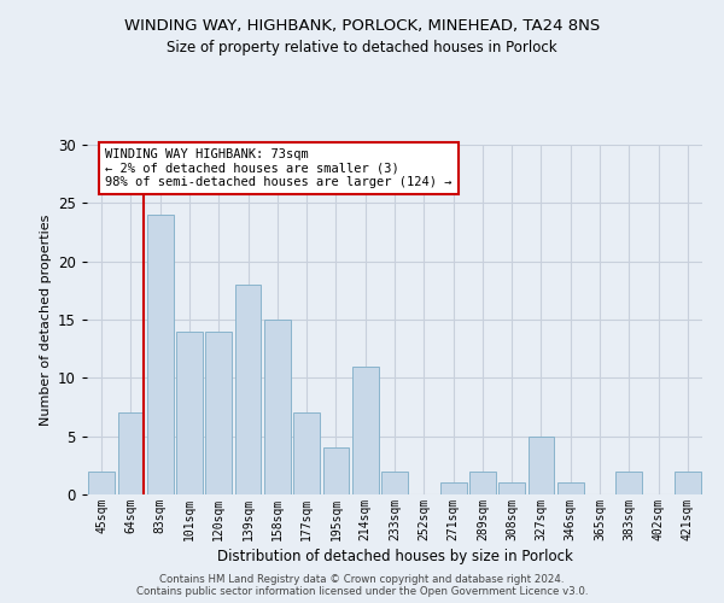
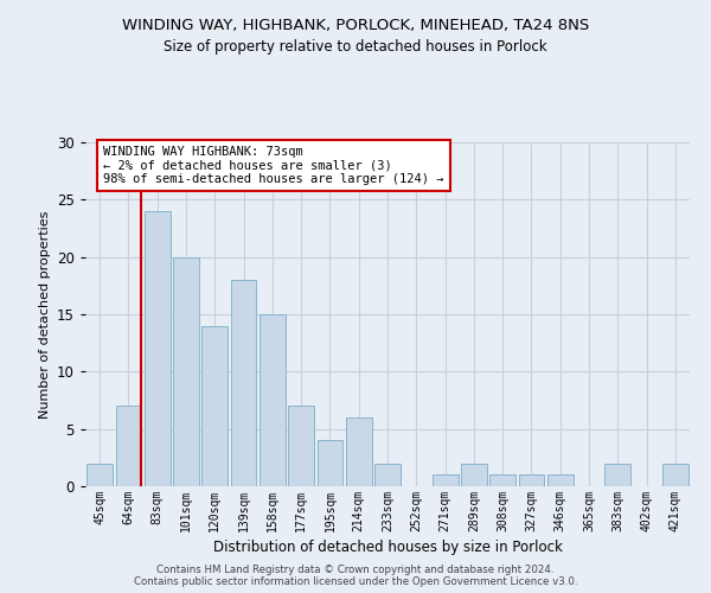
101sqm: 14 -> 20
214sqm: 11 -> 6
327sqm: 5 -> 1
